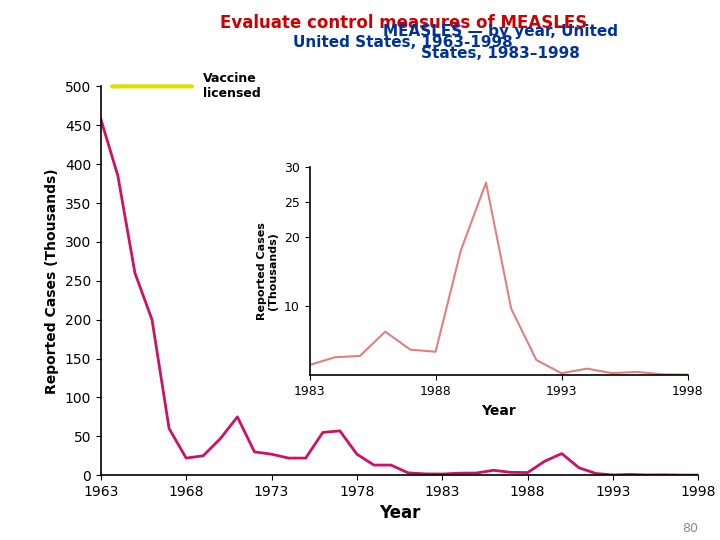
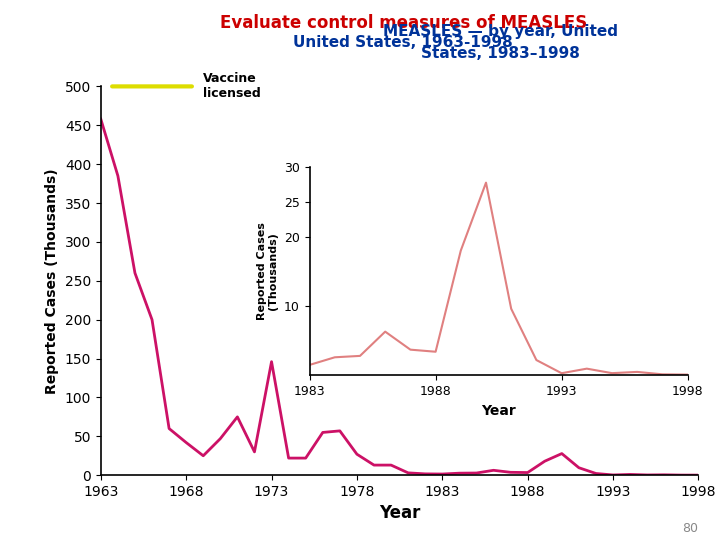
1968: 22 -> 42
1973: 27 -> 146
